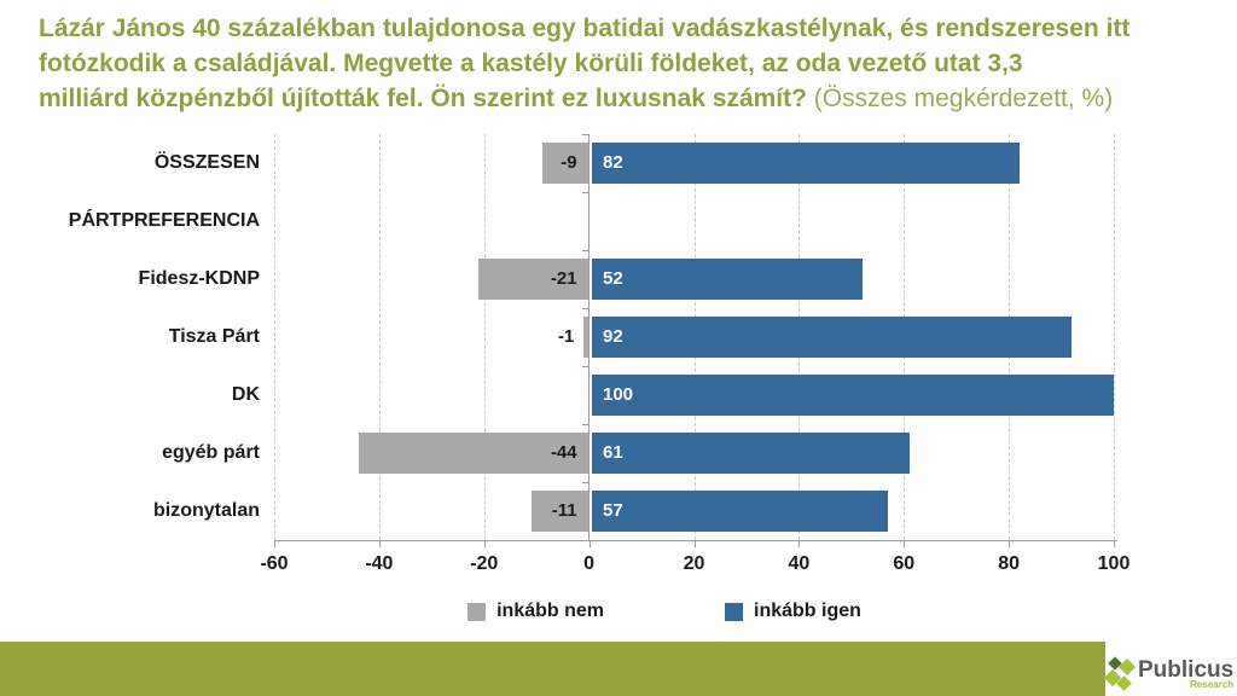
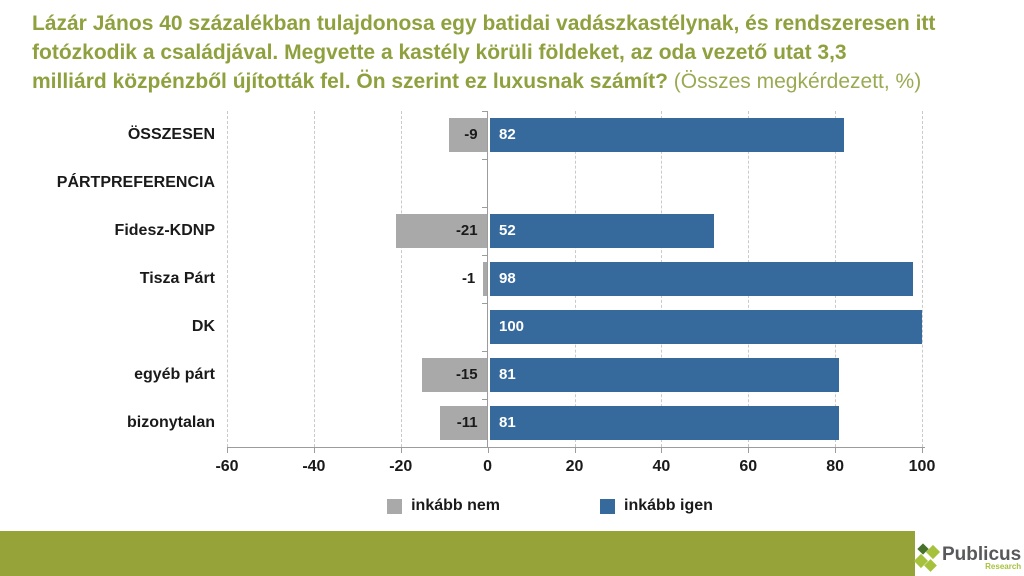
inkább igen/Tisza Párt: 92 -> 98
inkább nem/egyéb párt: -44 -> -15
inkább igen/egyéb párt: 61 -> 81
inkább igen/bizonytalan: 57 -> 81
